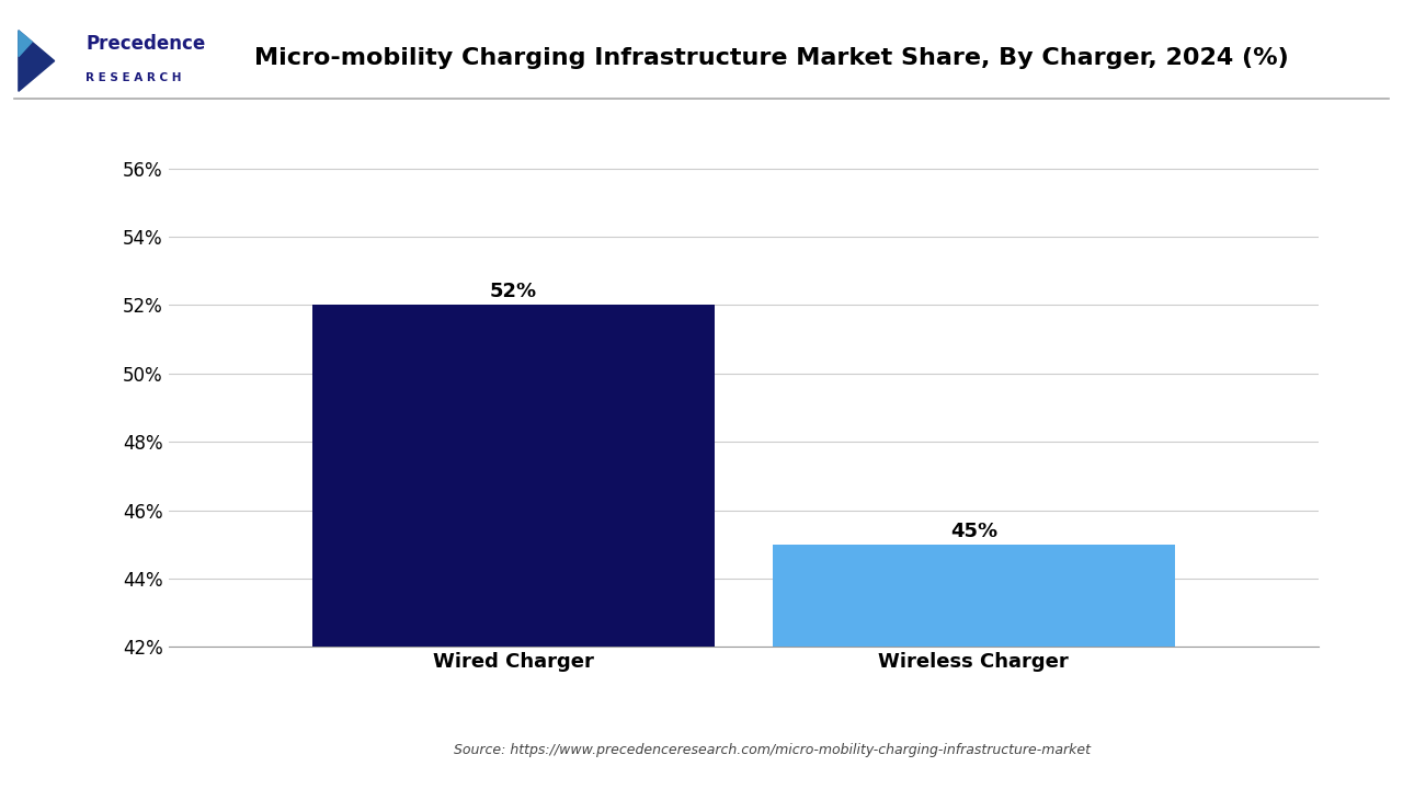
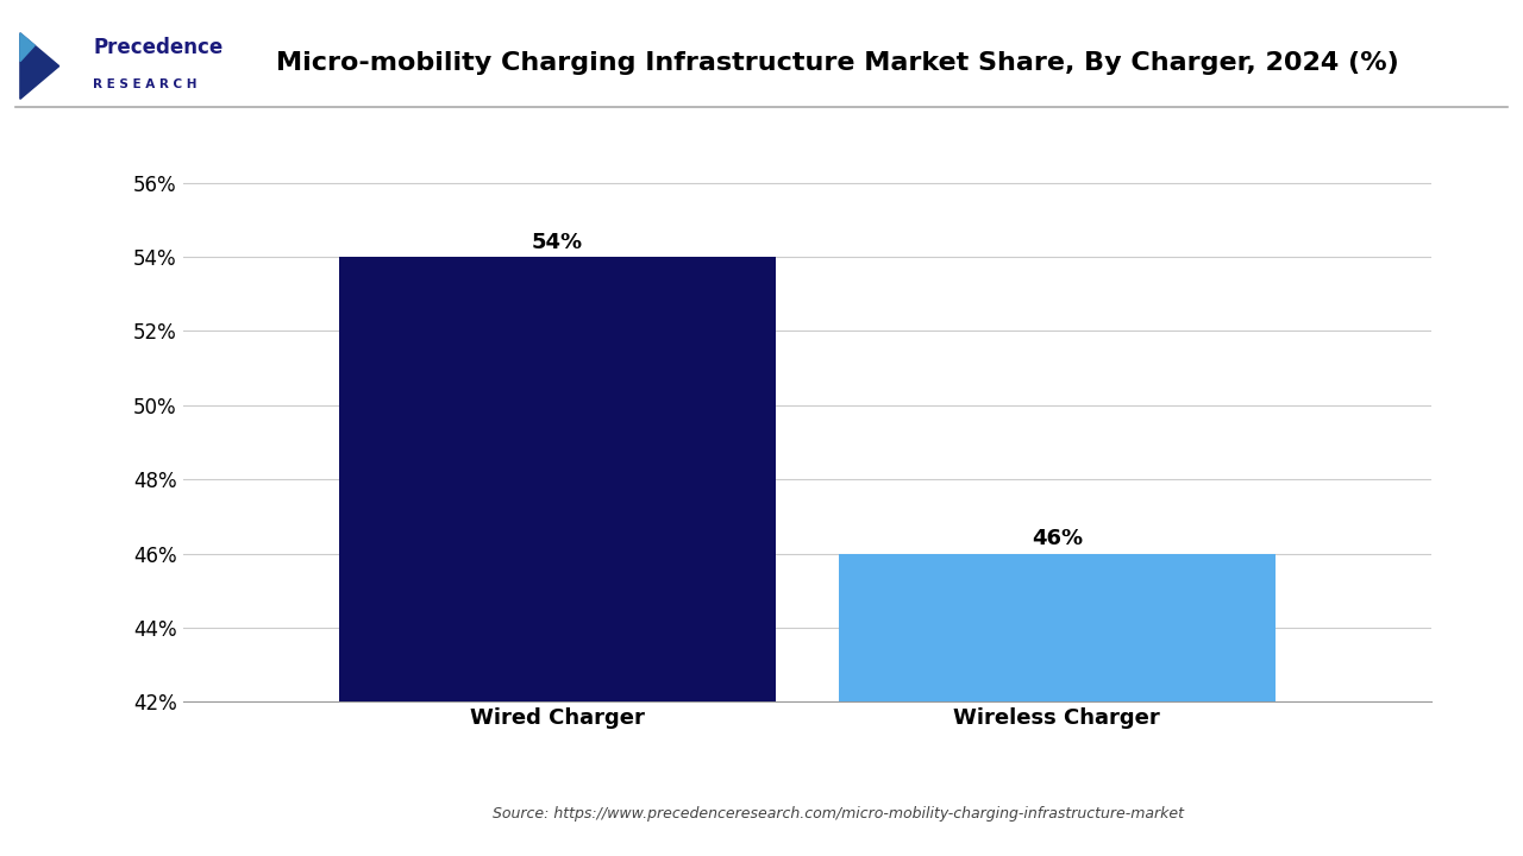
Wired Charger: 52% -> 54%
Wireless Charger: 45% -> 46%
